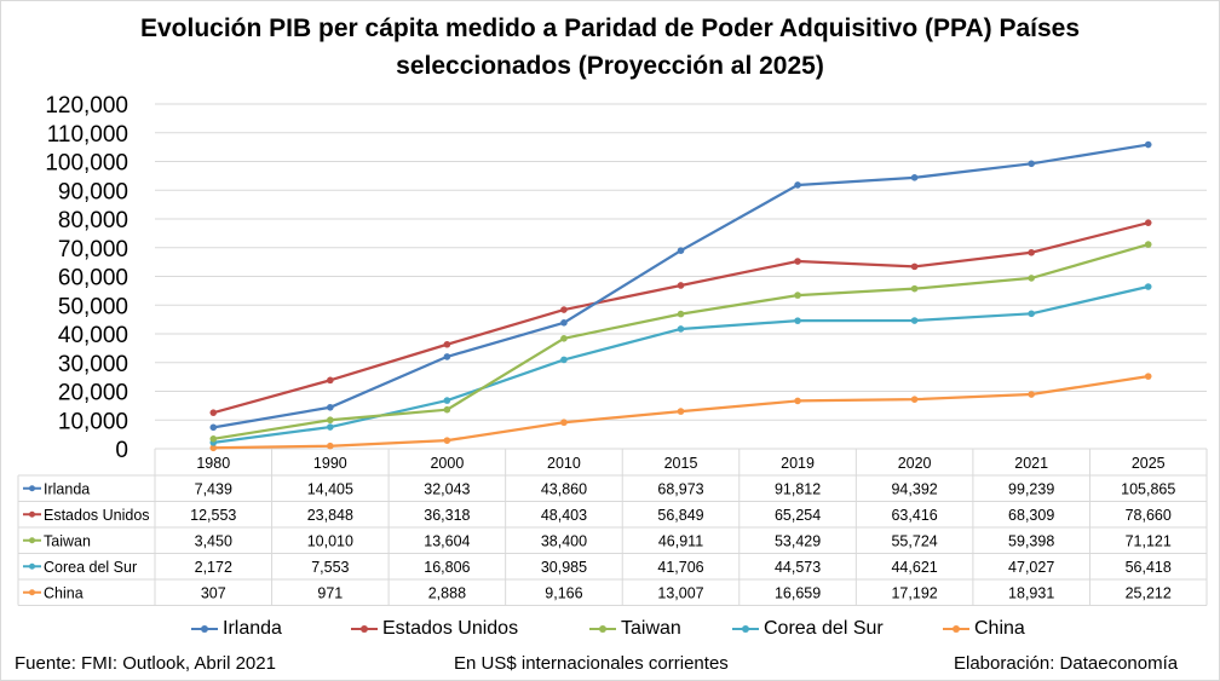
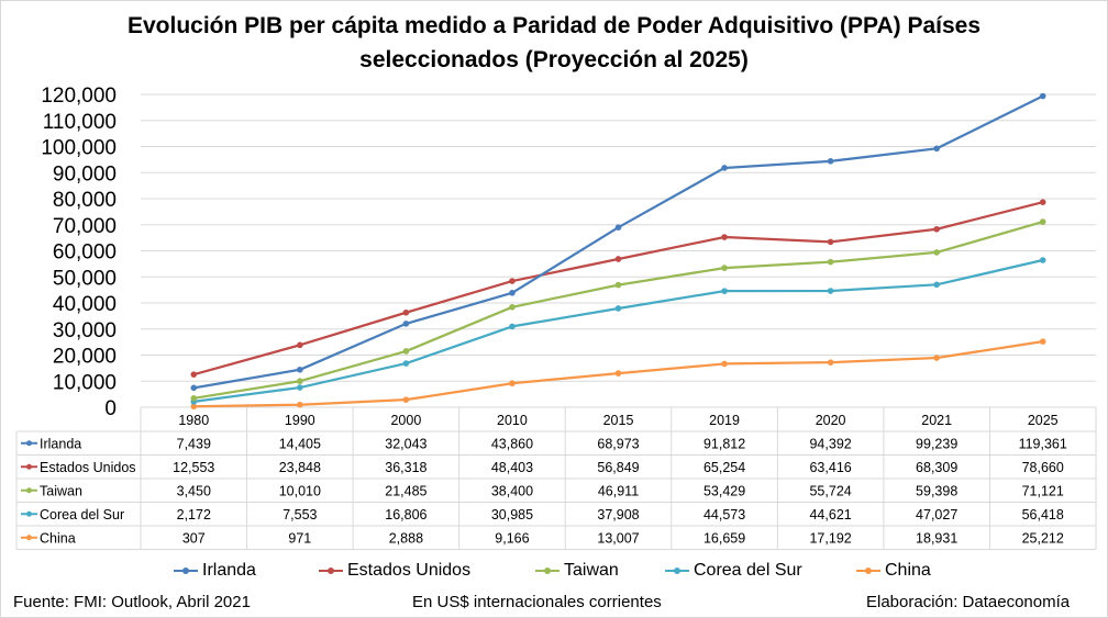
Taiwan/2000: 13,604 -> 21,485
Corea del Sur/2015: 41,706 -> 37,908
Irlanda/2025: 105,865 -> 119,361
